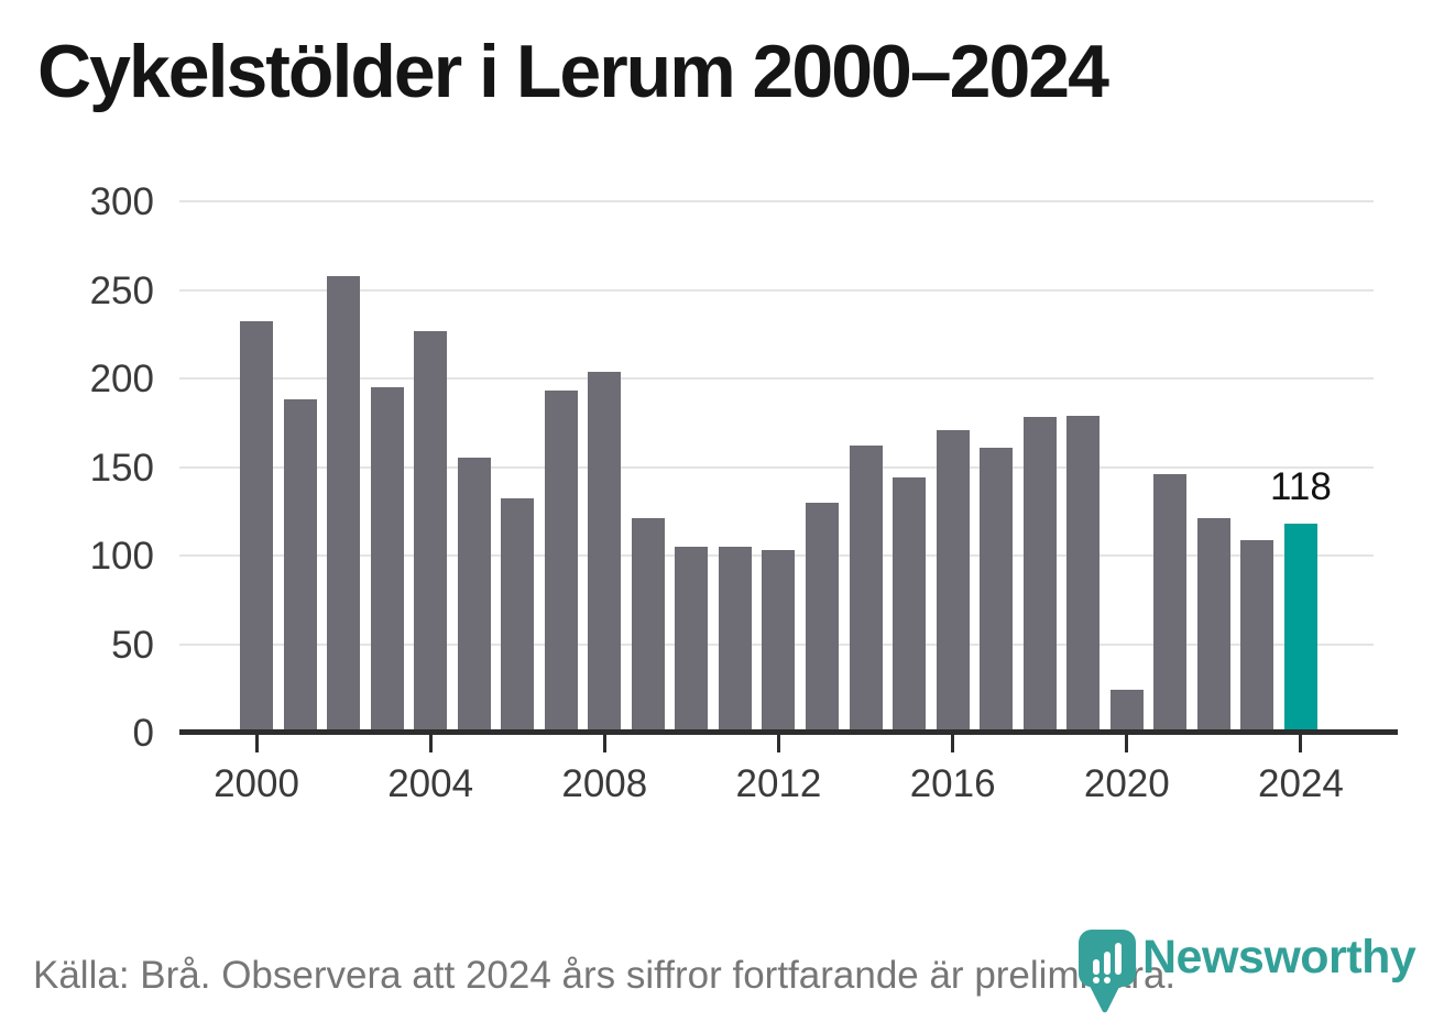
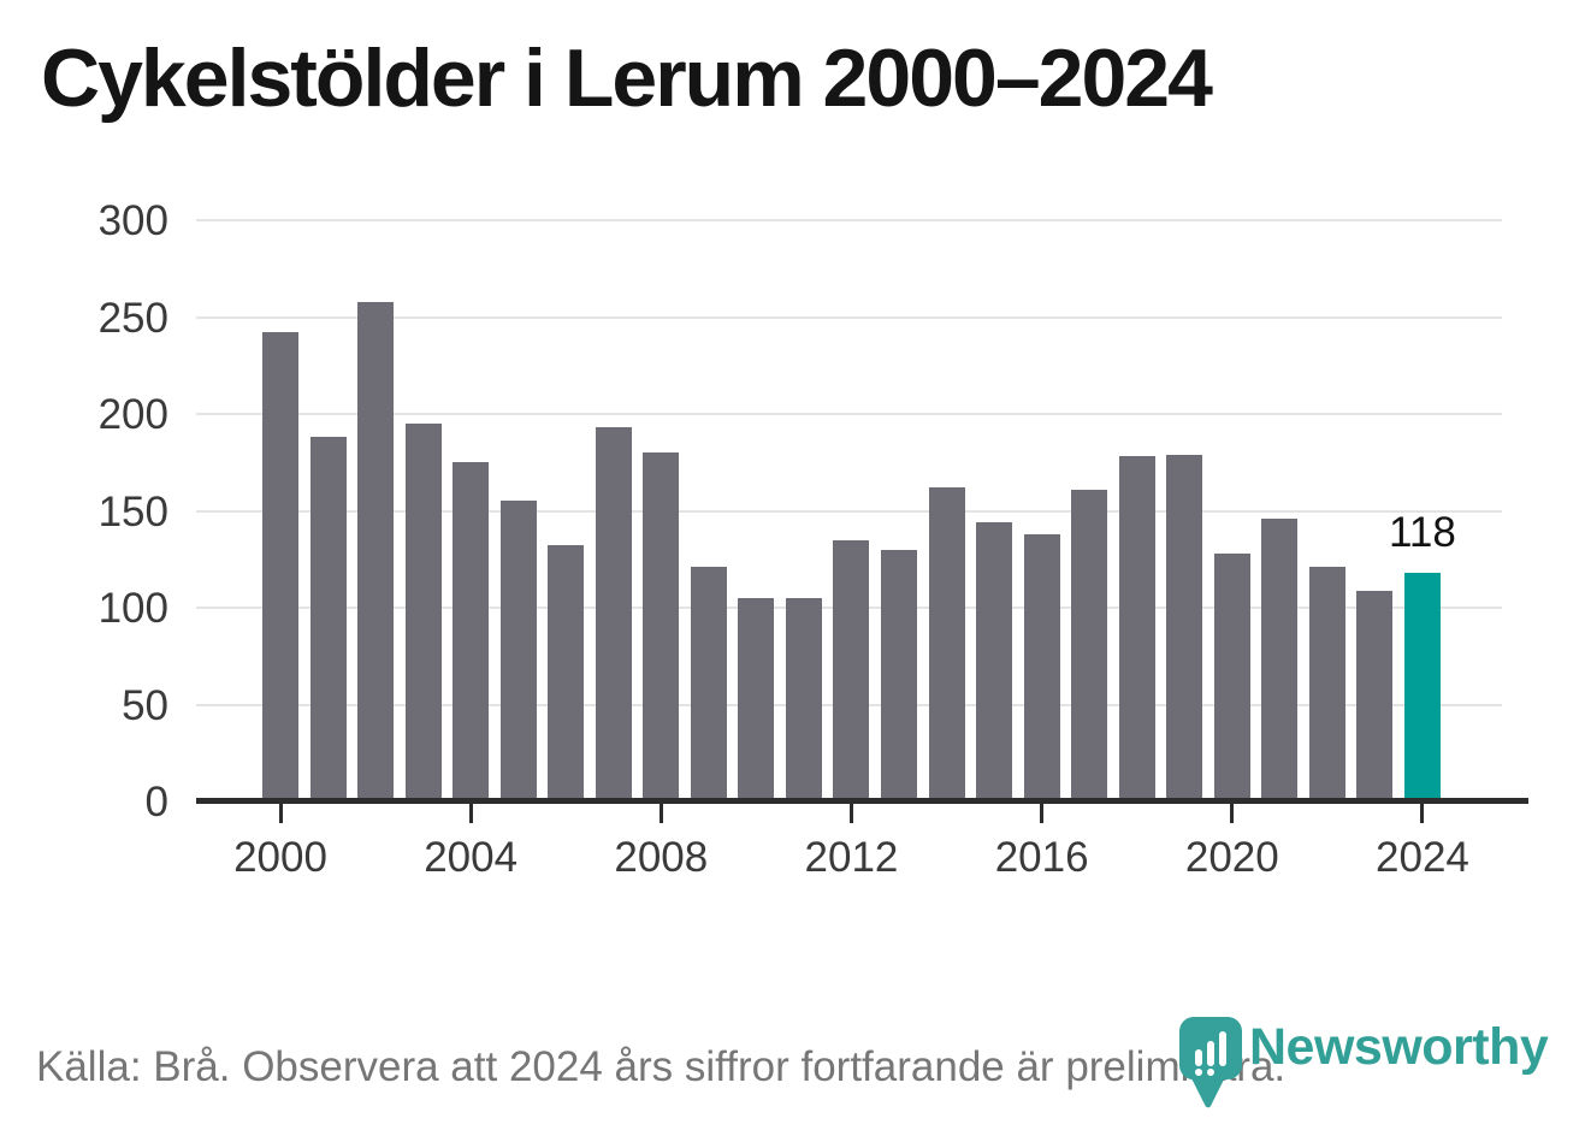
2000: 232 -> 242
2004: 227 -> 175
2008: 204 -> 180
2012: 103 -> 135
2016: 171 -> 138
2020: 24 -> 128
